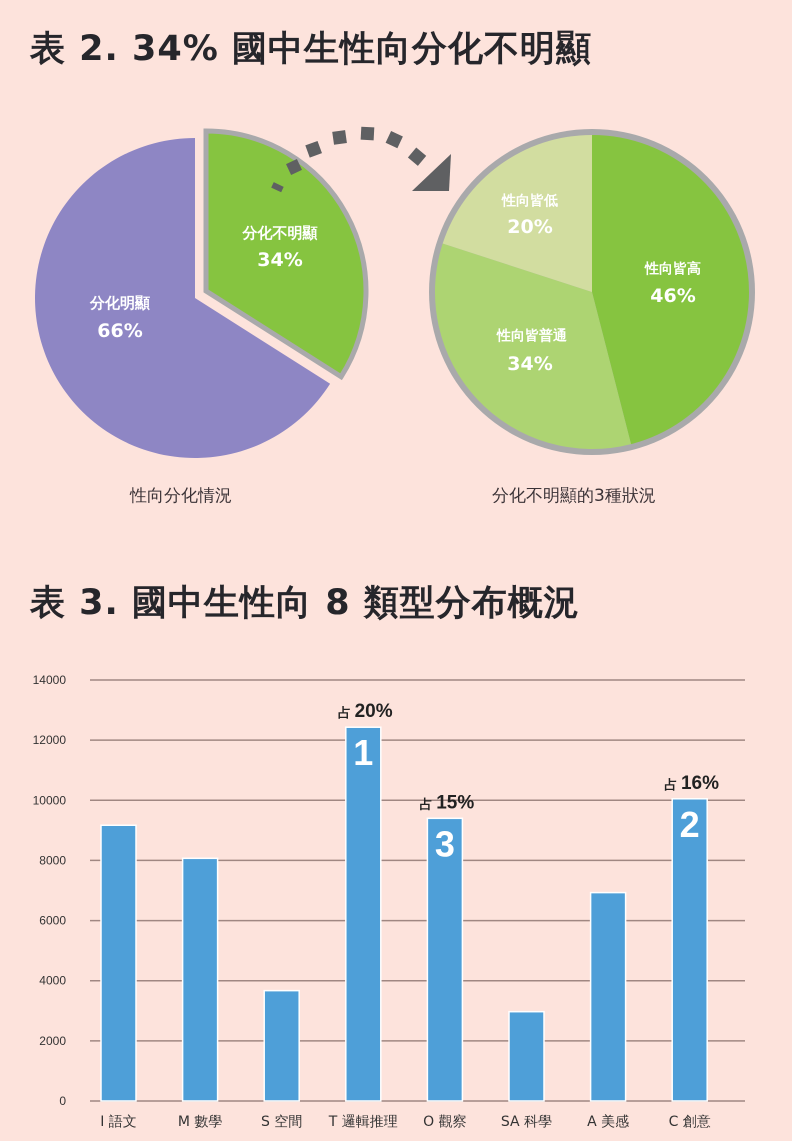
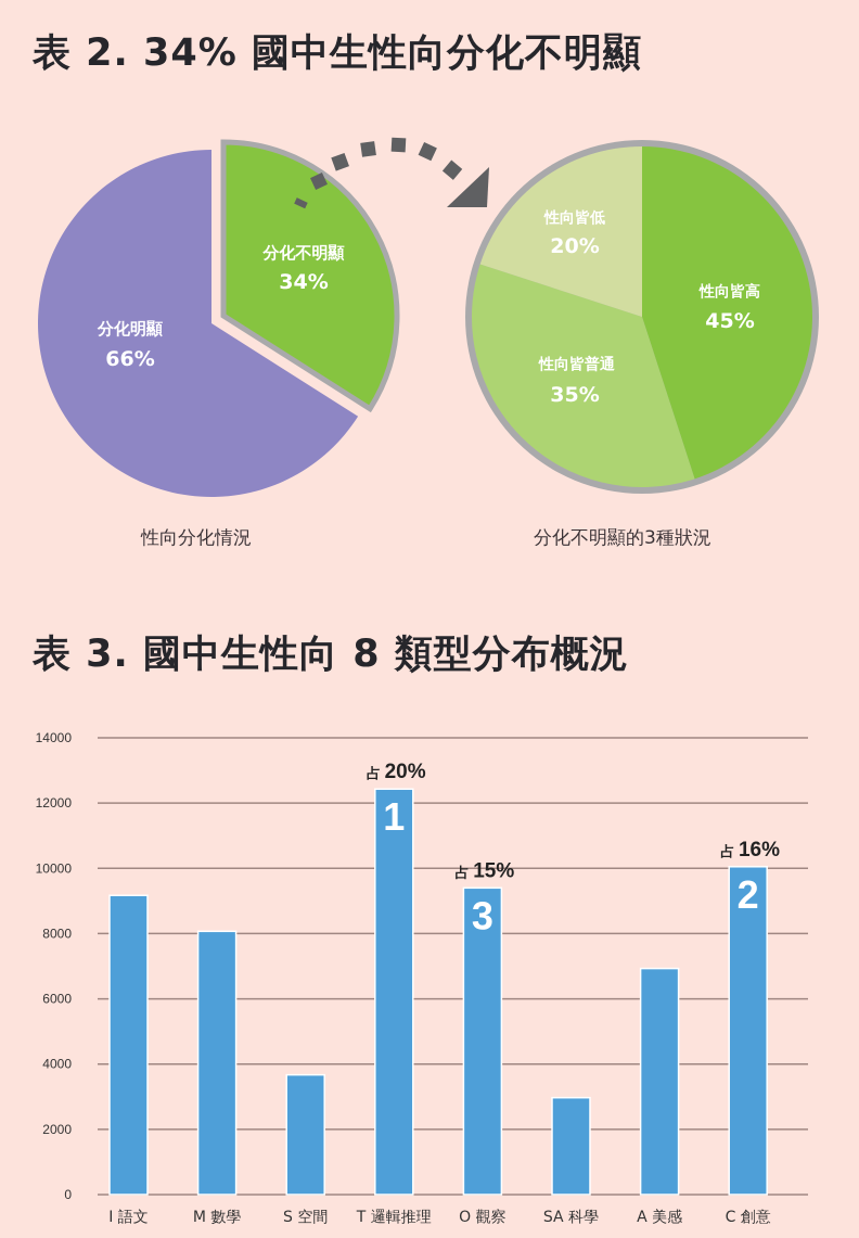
分化不明顯的3種狀況/性向皆高: 46% -> 45%
分化不明顯的3種狀況/性向皆普通: 34% -> 35%
